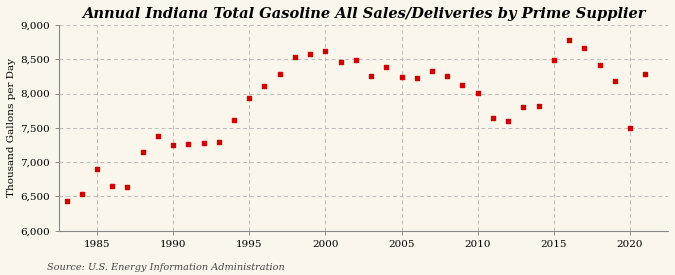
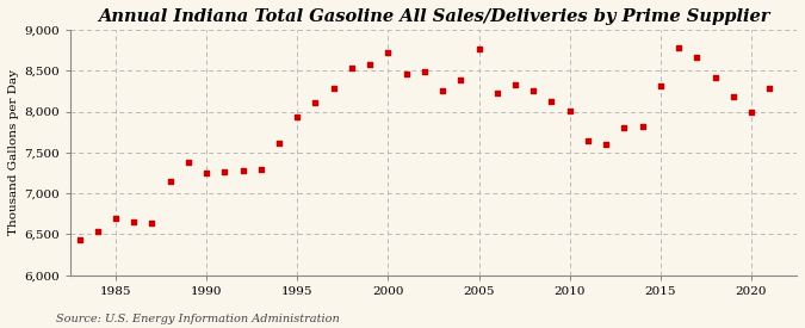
1985: 6,900 -> 6,700
2000: 8,620 -> 8,720
2005: 8,240 -> 8,760
2015: 8,490 -> 8,320
2020: 7,500 -> 8,000
